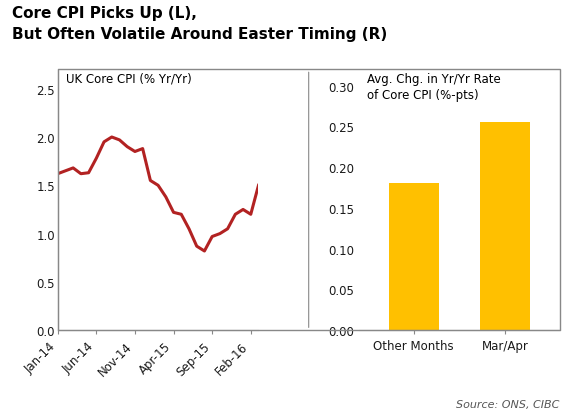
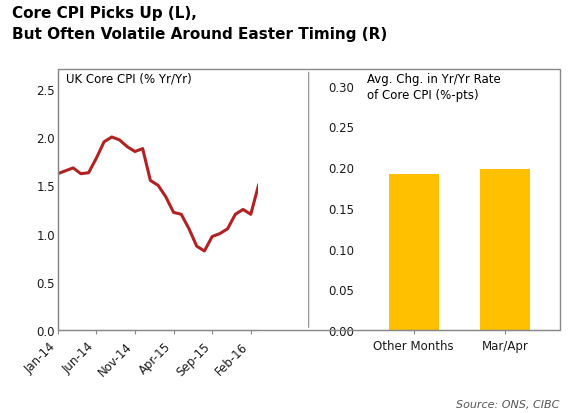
Other Months: 0.180 -> 0.192
Mar/Apr: 0.255 -> 0.198
